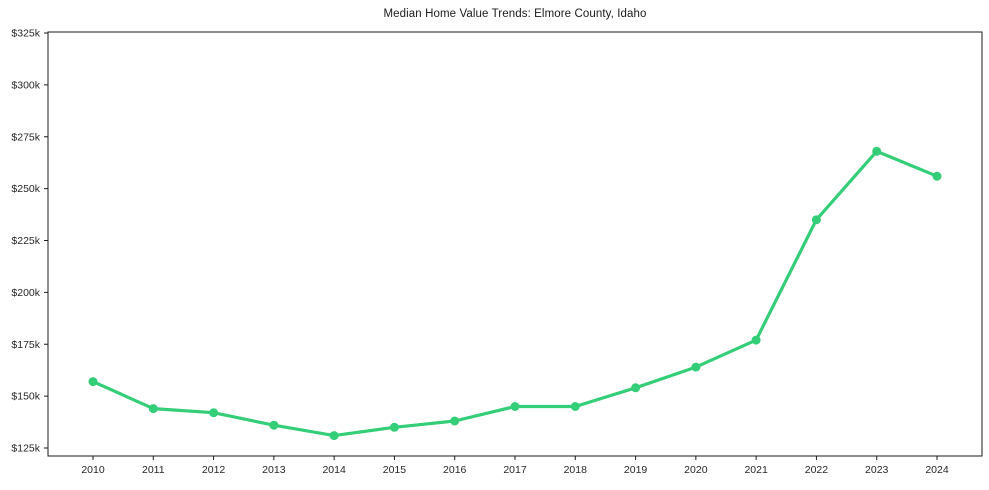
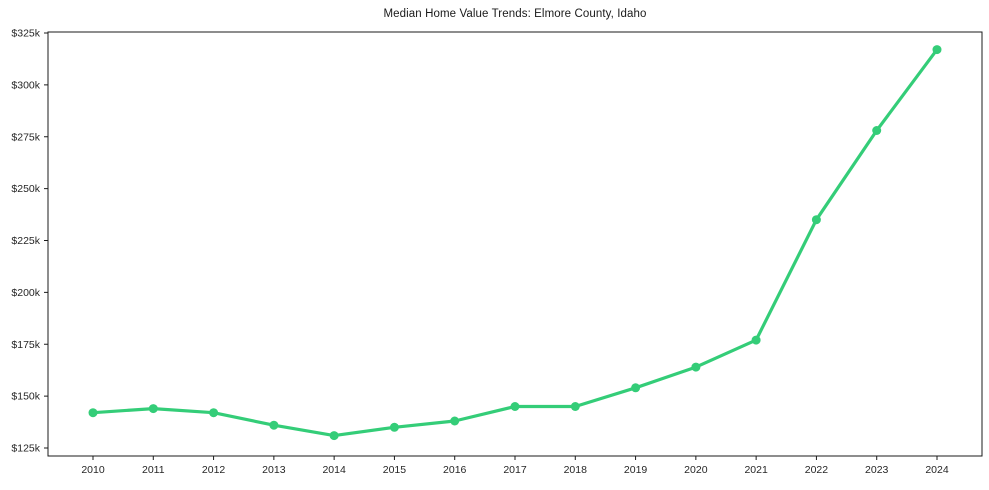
2010: $157k -> $142k
2023: $268k -> $278k
2024: $256k -> $317k
